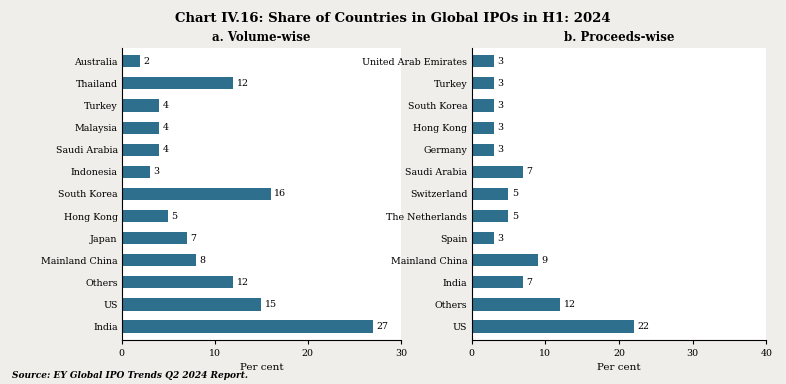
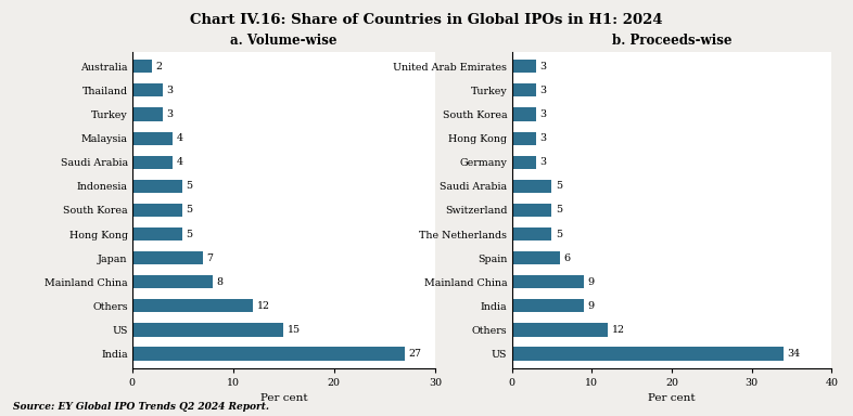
a. Volume-wise/Thailand: 12 -> 3
a. Volume-wise/Turkey: 4 -> 3
a. Volume-wise/Indonesia: 3 -> 5
a. Volume-wise/South Korea: 16 -> 5
b. Proceeds-wise/Saudi Arabia: 7 -> 5
b. Proceeds-wise/Spain: 3 -> 6
b. Proceeds-wise/India: 7 -> 9
b. Proceeds-wise/US: 22 -> 34
